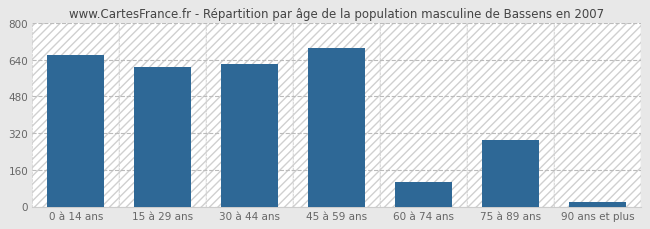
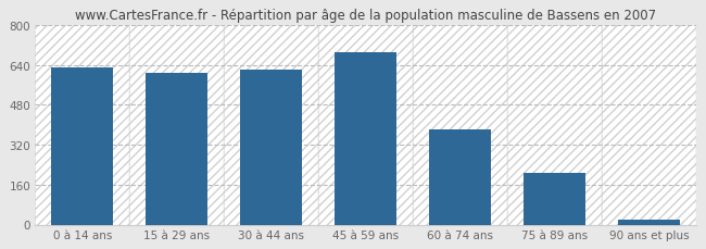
0 à 14 ans: 660 -> 630
60 à 74 ans: 105 -> 383
75 à 89 ans: 290 -> 208
